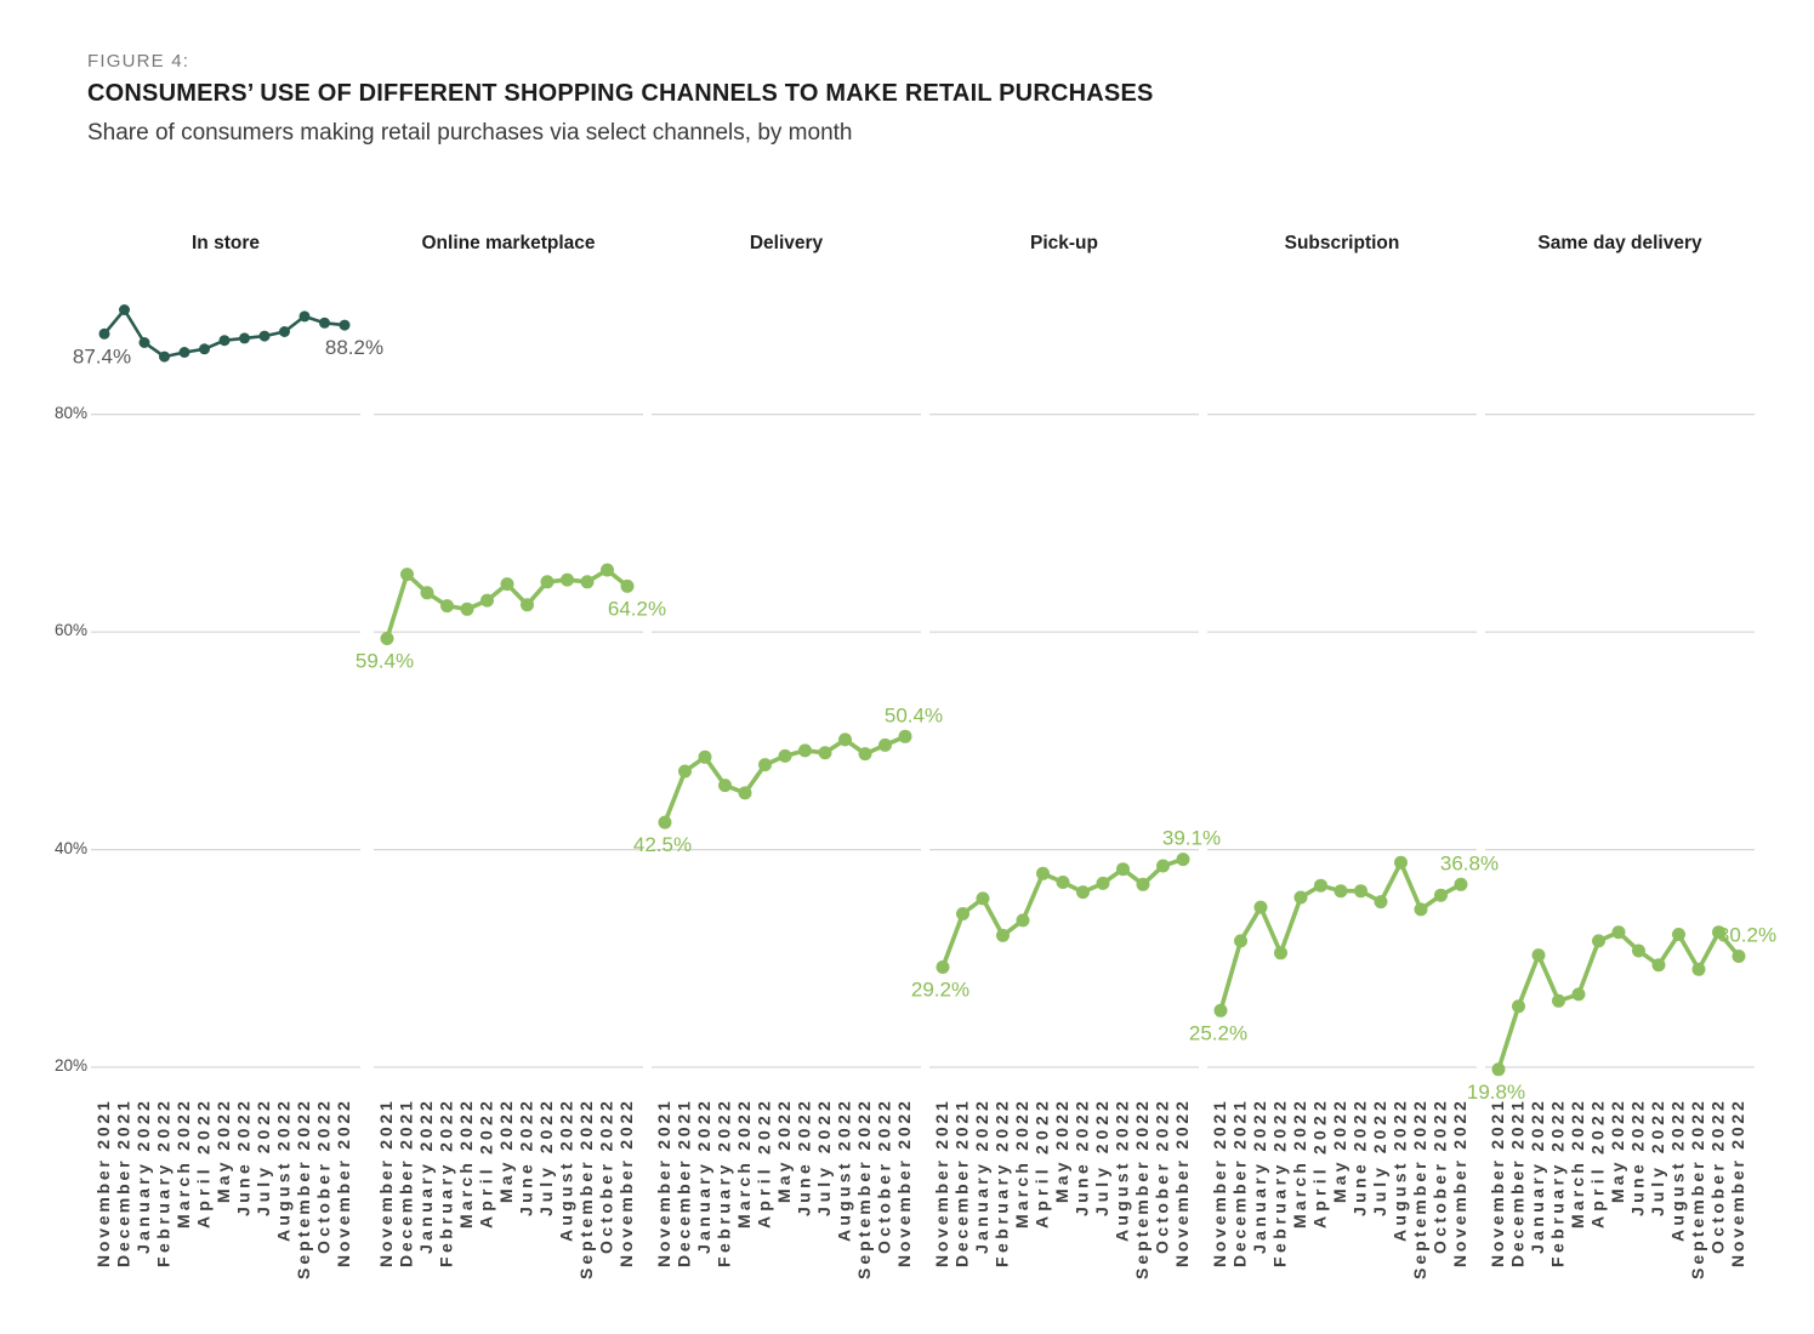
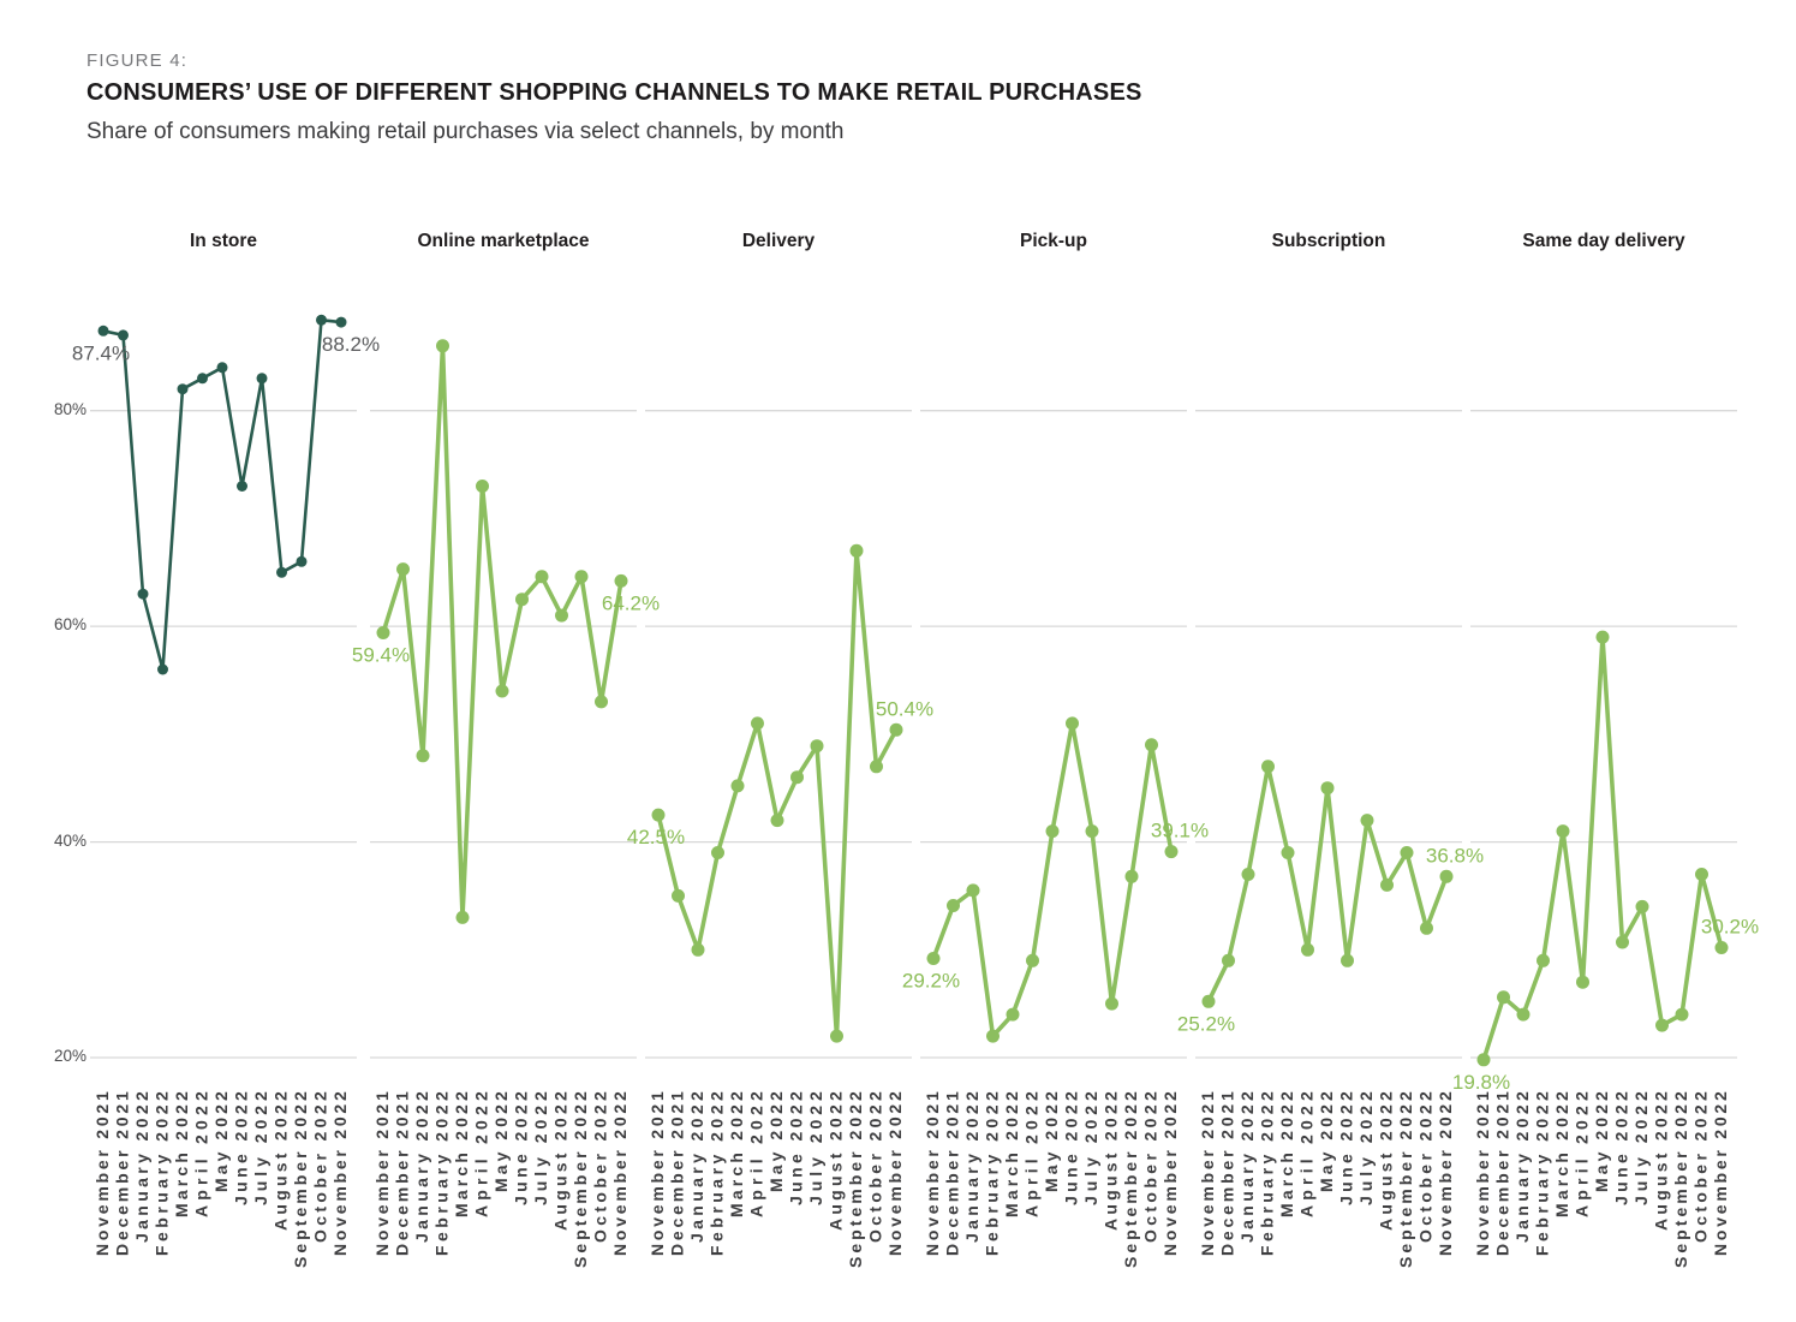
In store/December 2021: 90% -> 87%
Delivery/December 2021: 47% -> 35%
Subscription/December 2021: 32% -> 29%
In store/January 2022: 87% -> 63%
Online marketplace/January 2022: 64% -> 48%
Delivery/January 2022: 48% -> 30%
Subscription/January 2022: 35% -> 37%
Same day delivery/January 2022: 30% -> 24%
In store/February 2022: 85% -> 56%
Online marketplace/February 2022: 62% -> 86%
Delivery/February 2022: 46% -> 39%
Pick-up/February 2022: 32% -> 22%
Subscription/February 2022: 30% -> 47%
Same day delivery/February 2022: 26% -> 29%
In store/March 2022: 86% -> 82%
Online marketplace/March 2022: 62% -> 33%
Pick-up/March 2022: 34% -> 24%
Subscription/March 2022: 36% -> 39%
Same day delivery/March 2022: 27% -> 41%
In store/April 2022: 86% -> 83%
Online marketplace/April 2022: 63% -> 73%
Delivery/April 2022: 48% -> 51%
Pick-up/April 2022: 38% -> 29%
Subscription/April 2022: 37% -> 30%
Same day delivery/April 2022: 32% -> 27%
In store/May 2022: 87% -> 84%
Online marketplace/May 2022: 64% -> 54%
Delivery/May 2022: 49% -> 42%
Pick-up/May 2022: 37% -> 41%
Subscription/May 2022: 36% -> 45%
Same day delivery/May 2022: 32% -> 59%
In store/June 2022: 87% -> 73%
Delivery/June 2022: 49% -> 46%
Pick-up/June 2022: 36% -> 51%
Subscription/June 2022: 36% -> 29%
In store/July 2022: 87% -> 83%
Pick-up/July 2022: 37% -> 41%
Subscription/July 2022: 35% -> 42%
Same day delivery/July 2022: 29% -> 34%
In store/August 2022: 88% -> 65%
Online marketplace/August 2022: 65% -> 61%
Delivery/August 2022: 50% -> 22%
Pick-up/August 2022: 38% -> 25%
Subscription/August 2022: 39% -> 36%
Same day delivery/August 2022: 32% -> 23%
In store/September 2022: 89% -> 66%
Delivery/September 2022: 49% -> 67%
Subscription/September 2022: 34% -> 39%
Same day delivery/September 2022: 29% -> 24%
Online marketplace/October 2022: 66% -> 53%
Delivery/October 2022: 50% -> 47%
Pick-up/October 2022: 38% -> 49%
Subscription/October 2022: 36% -> 32%
Same day delivery/October 2022: 32% -> 37%
